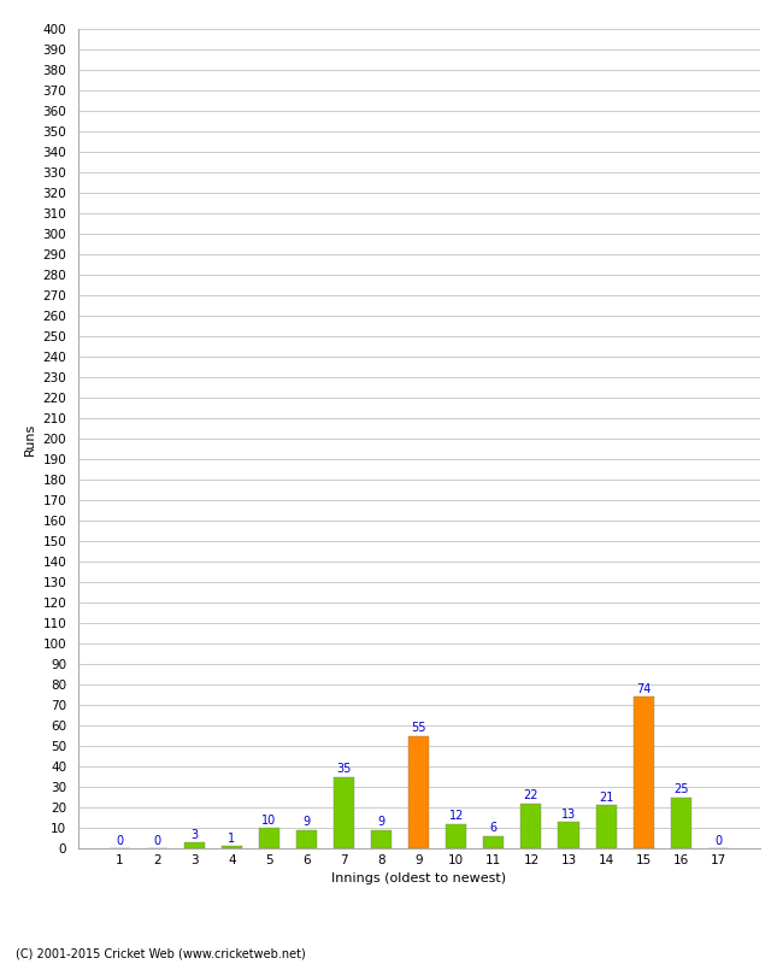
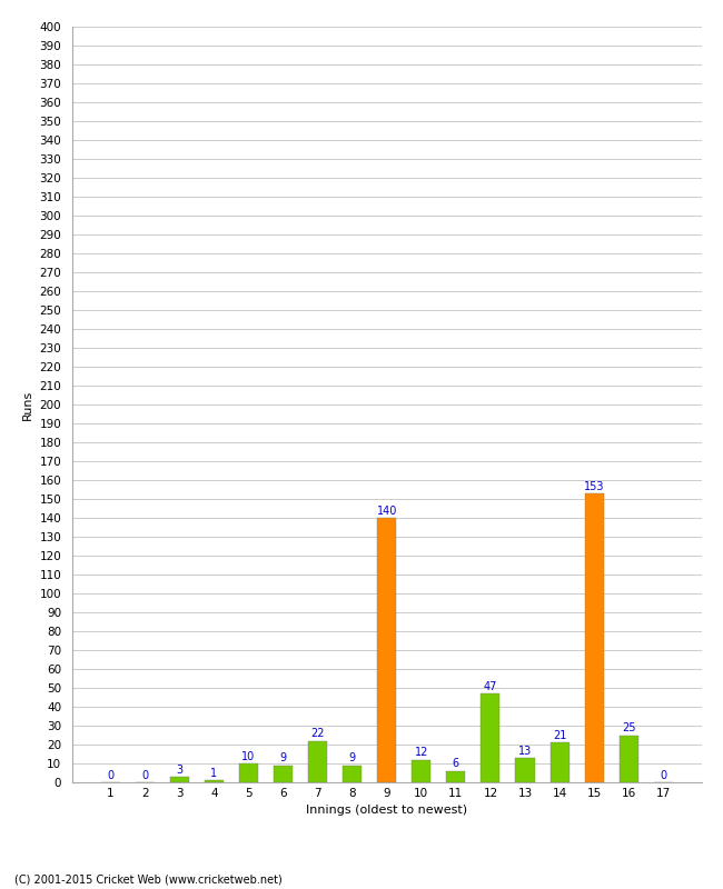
7: 35 -> 22
9: 55 -> 140
12: 22 -> 47
15: 74 -> 153
